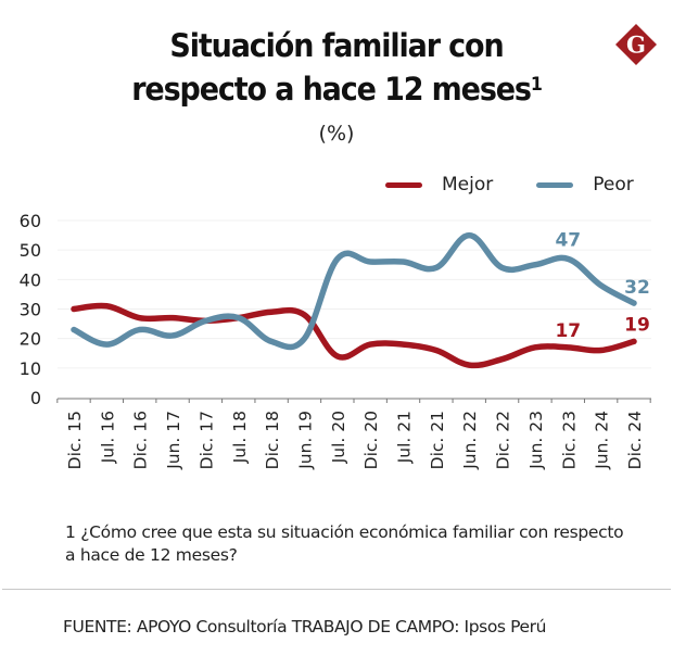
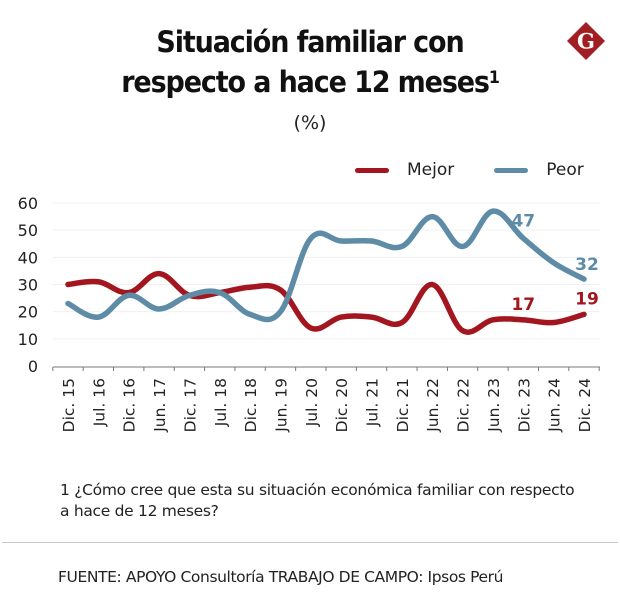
Peor/Dic. 16: 23 -> 26
Mejor/Jun. 17: 27 -> 34
Mejor/Jun. 22: 11 -> 30
Peor/Jun. 23: 45 -> 57
